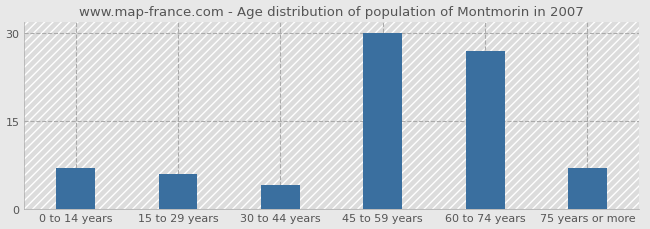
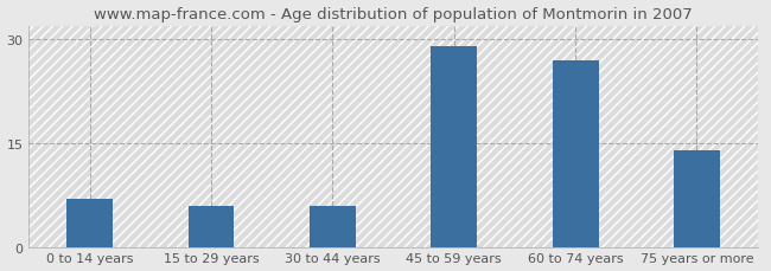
30 to 44 years: 4 -> 6
45 to 59 years: 30 -> 29
75 years or more: 7 -> 14
